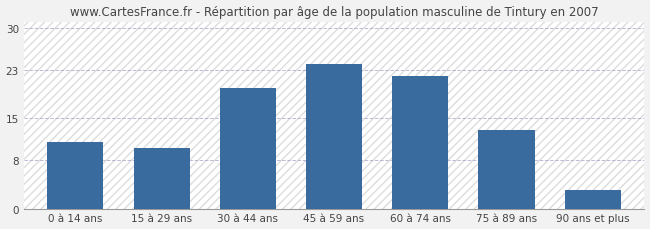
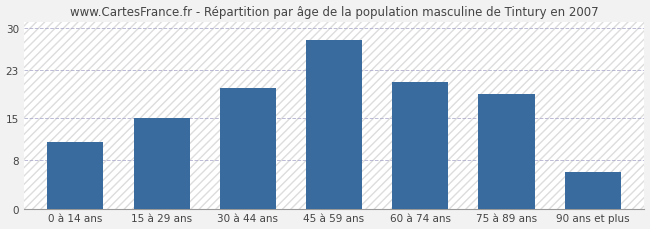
15 à 29 ans: 10 -> 15
45 à 59 ans: 24 -> 28
60 à 74 ans: 22 -> 21
75 à 89 ans: 13 -> 19
90 ans et plus: 3 -> 6
